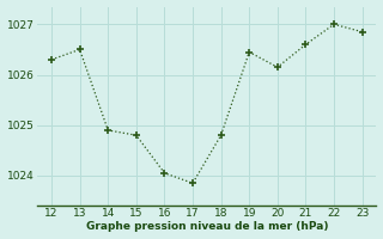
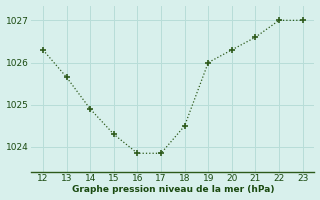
13: 1026.50 -> 1025.65
15: 1024.80 -> 1024.30
16: 1024.05 -> 1023.85
18: 1024.80 -> 1024.50
19: 1026.45 -> 1026.00
20: 1026.15 -> 1026.30
23: 1026.85 -> 1027.00
